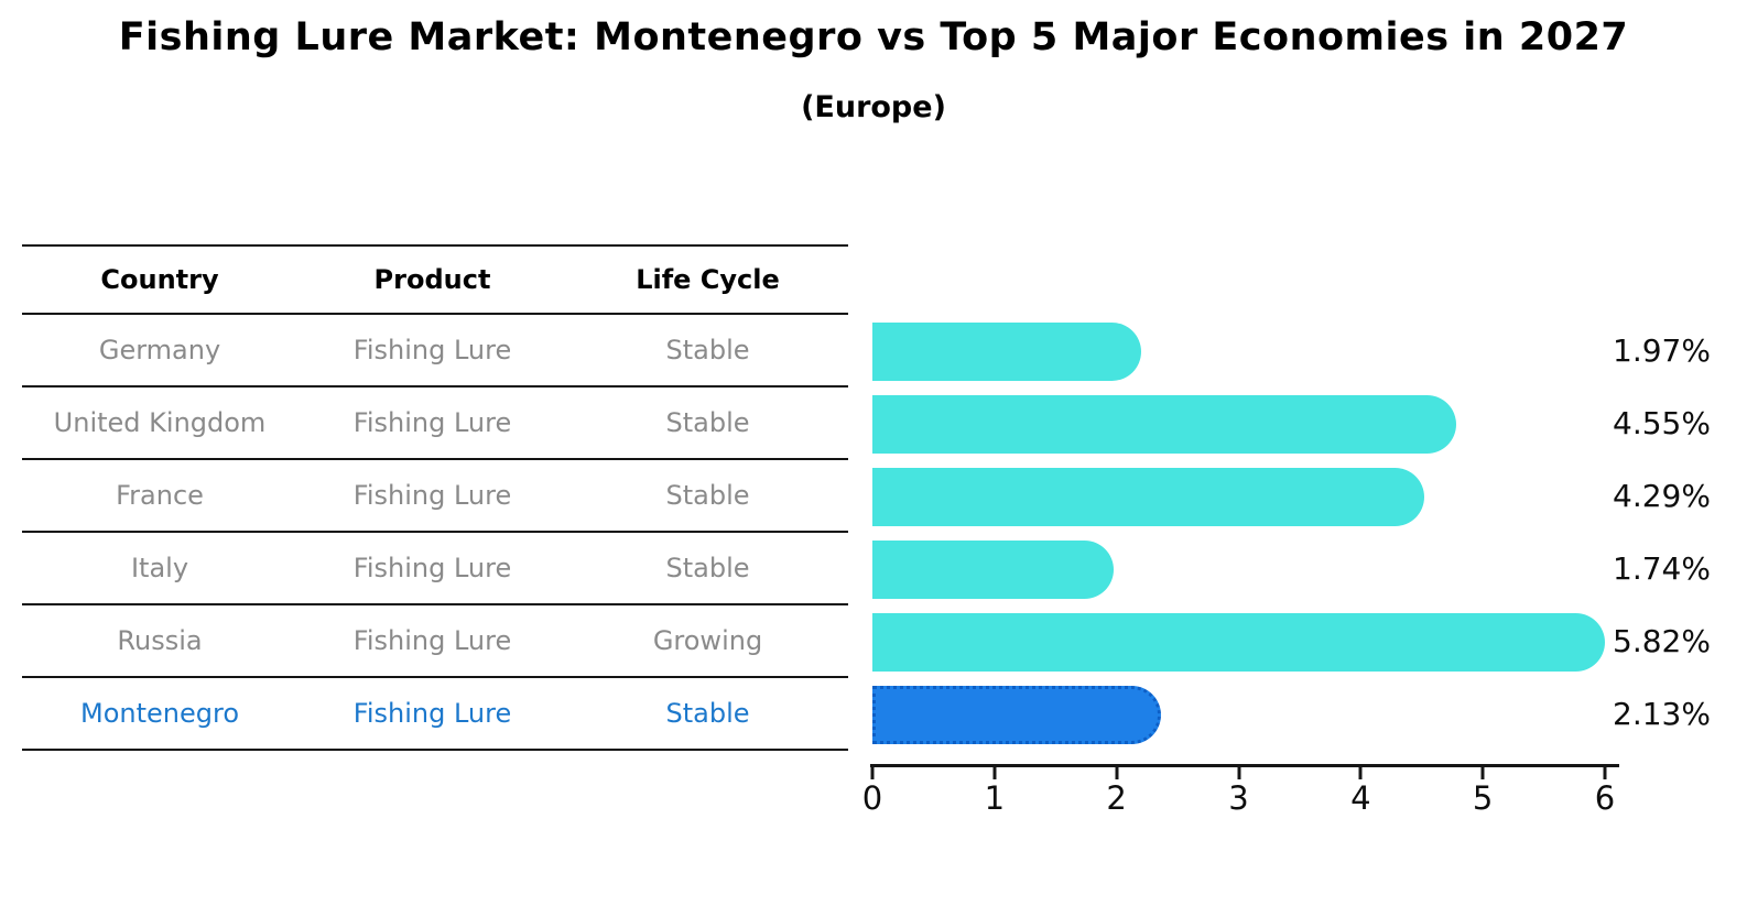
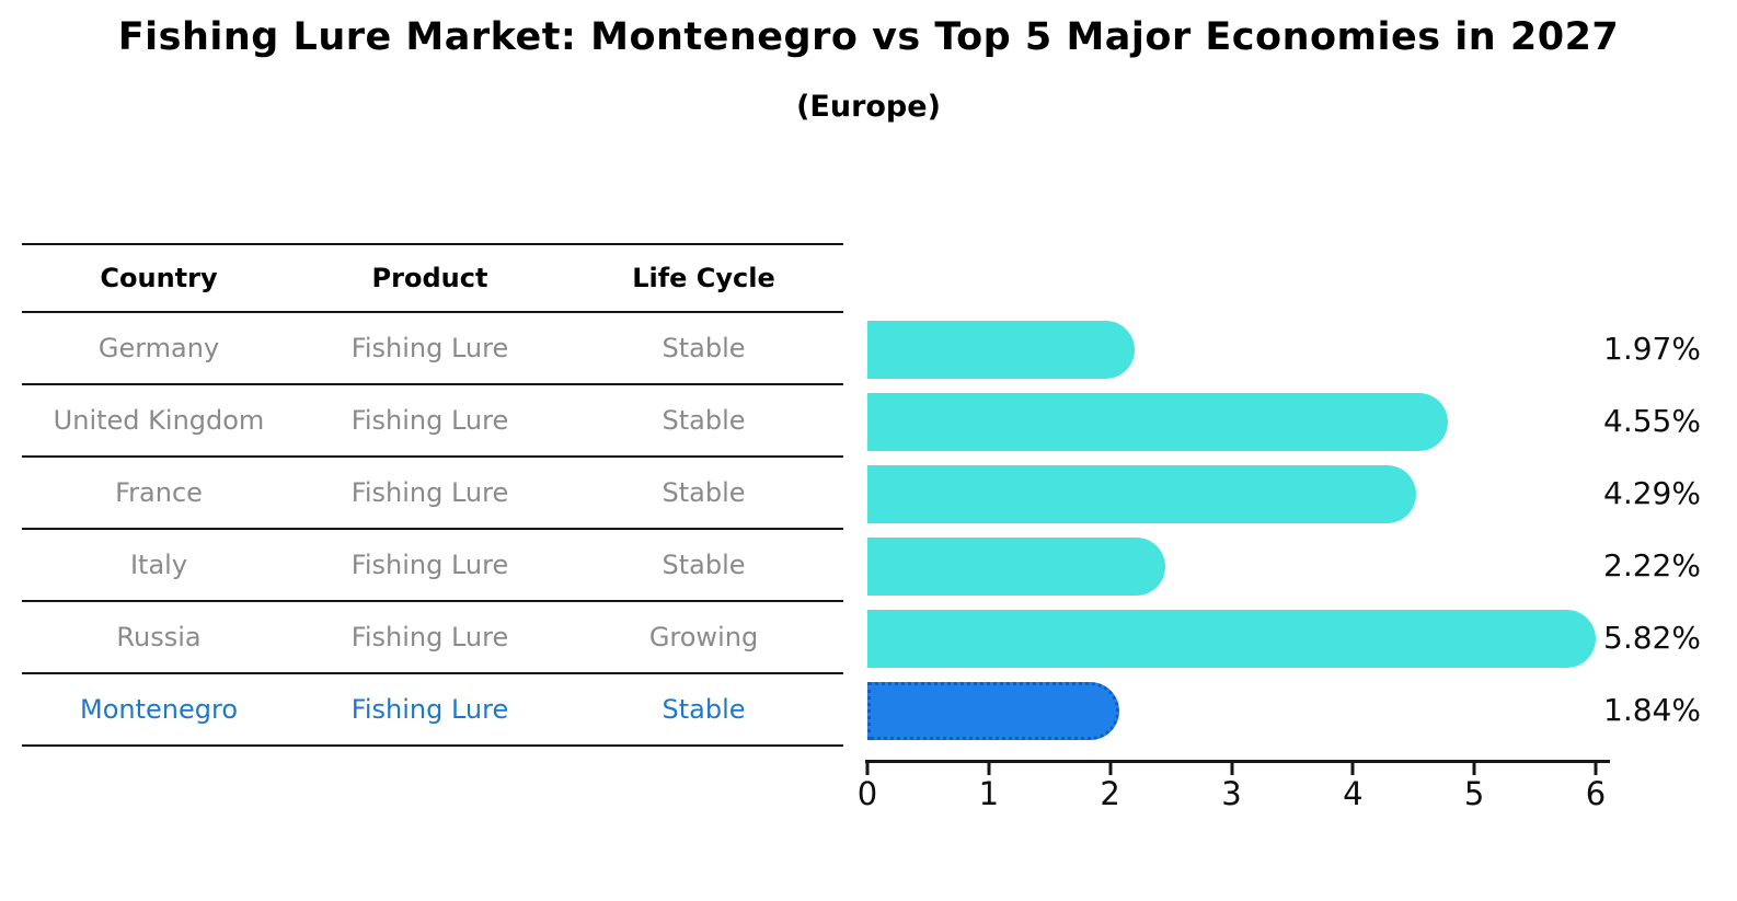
Italy: 1.74% -> 2.22%
Montenegro: 2.13% -> 1.84%
